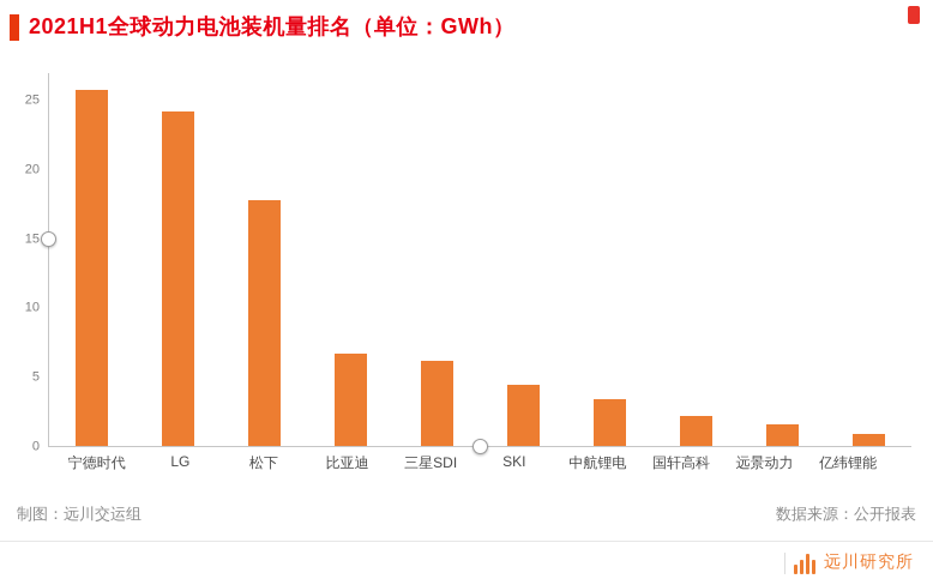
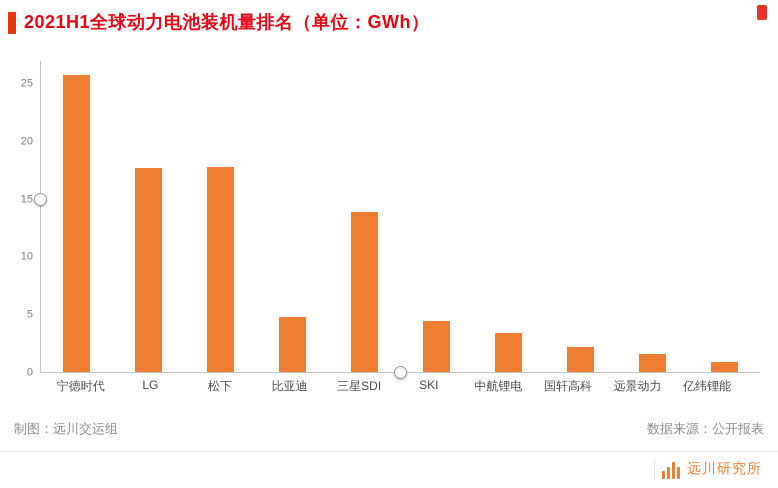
LG: 24.2 -> 17.7
比亚迪: 6.7 -> 4.8
三星SDI: 6.2 -> 13.9
